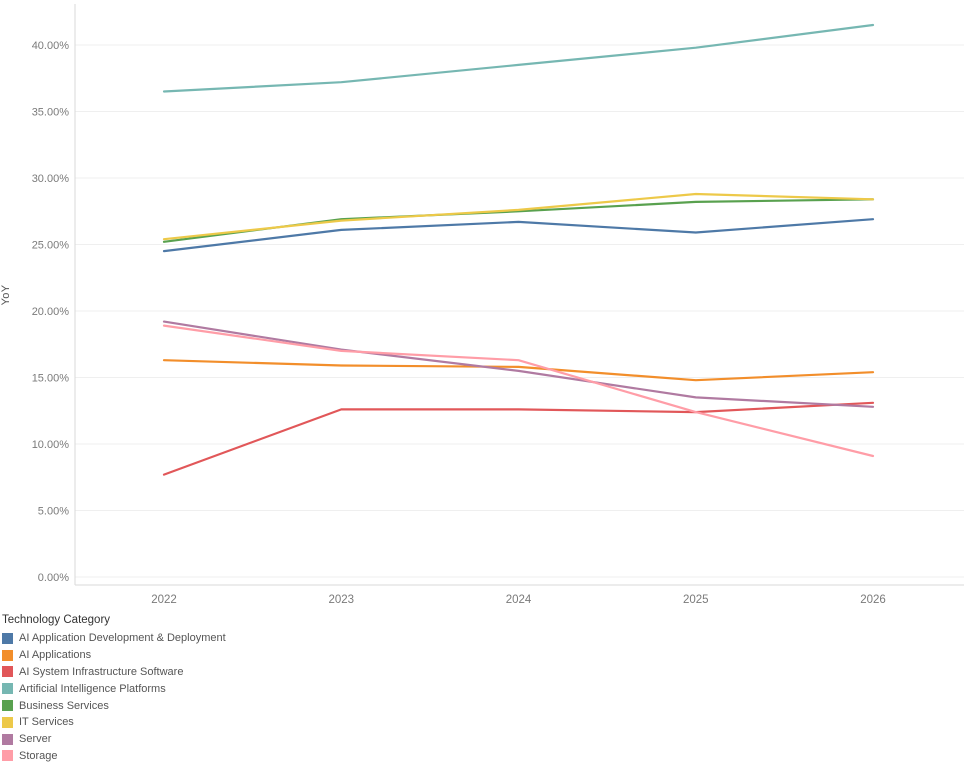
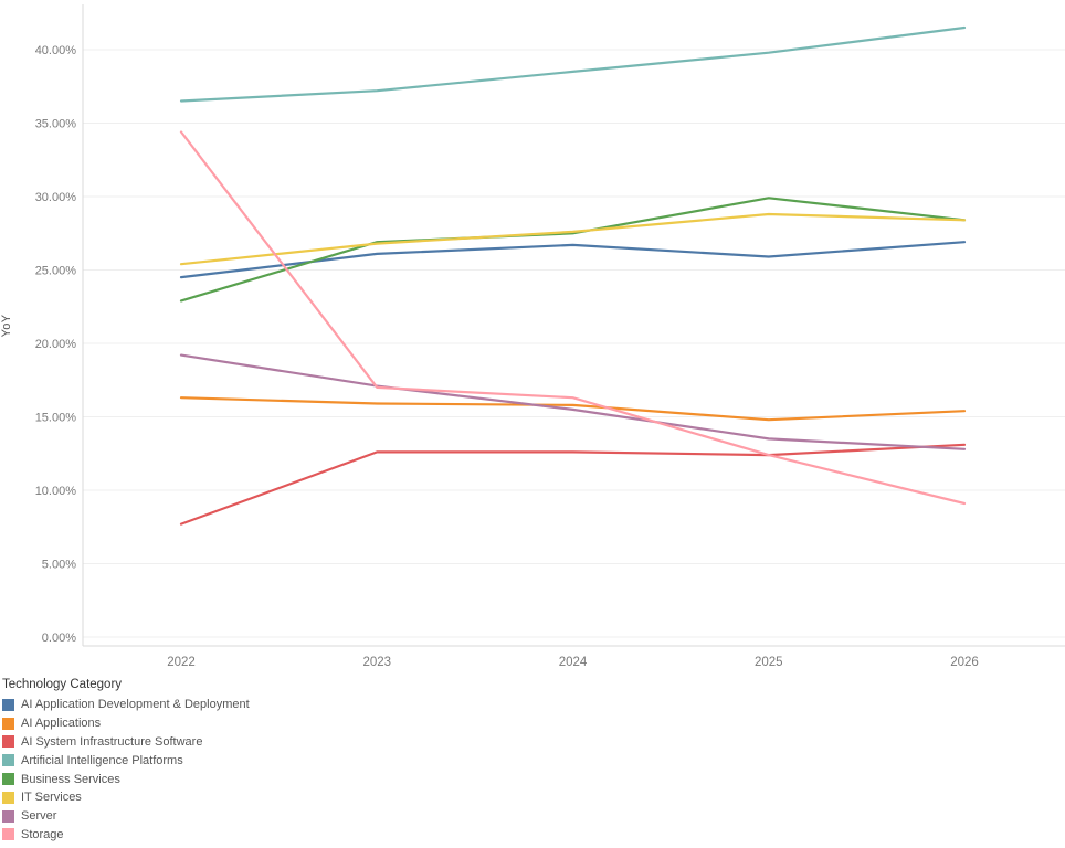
Business Services/2022: 25.2% -> 22.9%
Storage/2022: 18.9% -> 34.4%
Business Services/2025: 28.2% -> 29.9%
